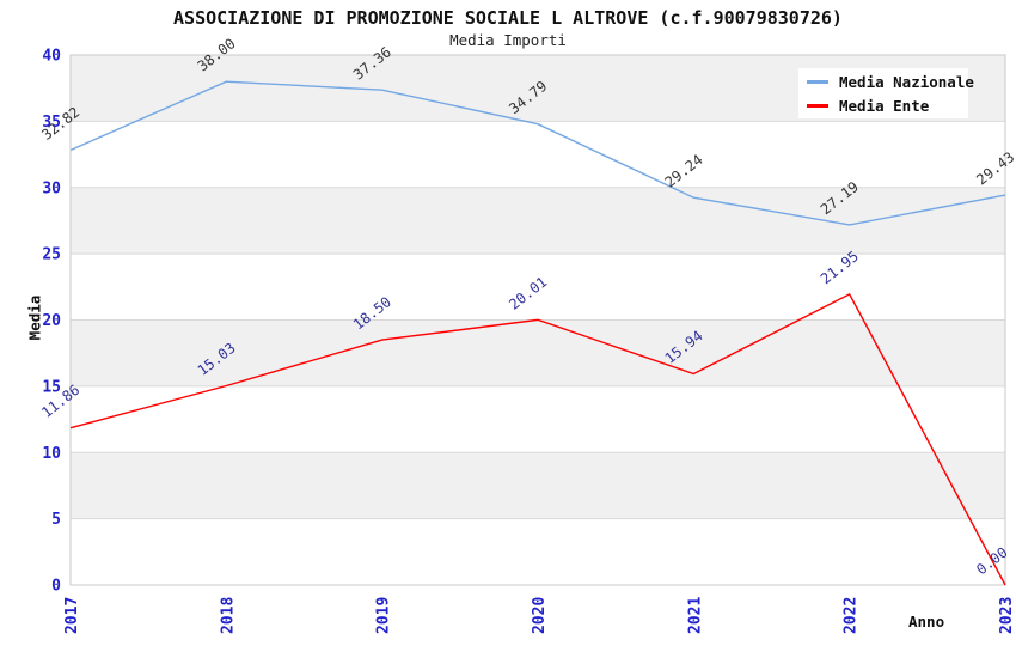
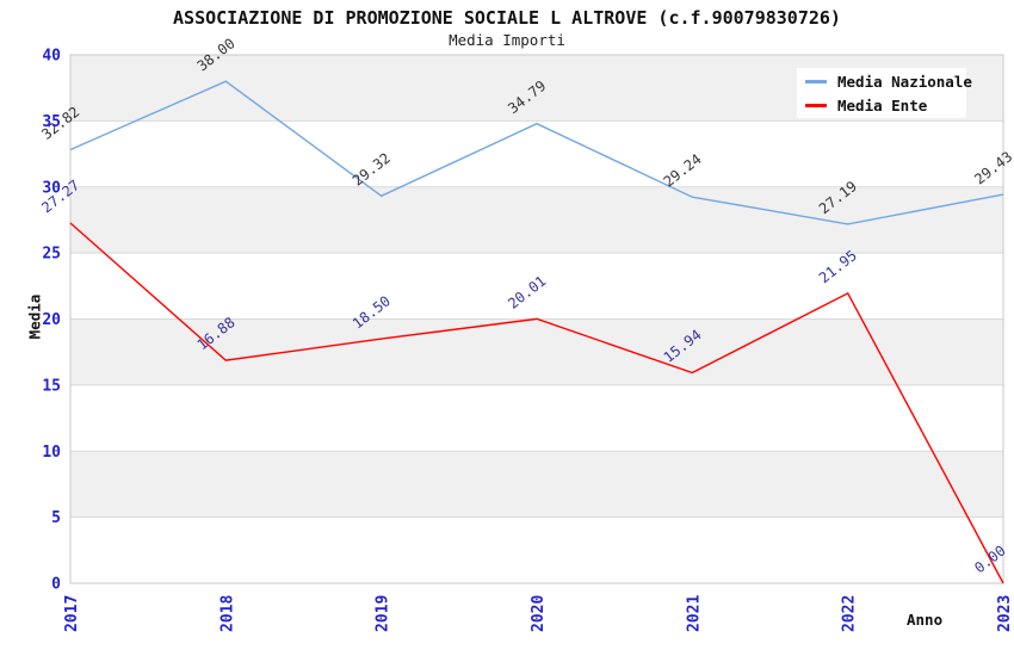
Media Ente/2017: 11.86 -> 27.27
Media Ente/2018: 15.03 -> 16.88
Media Nazionale/2019: 37.36 -> 29.32
